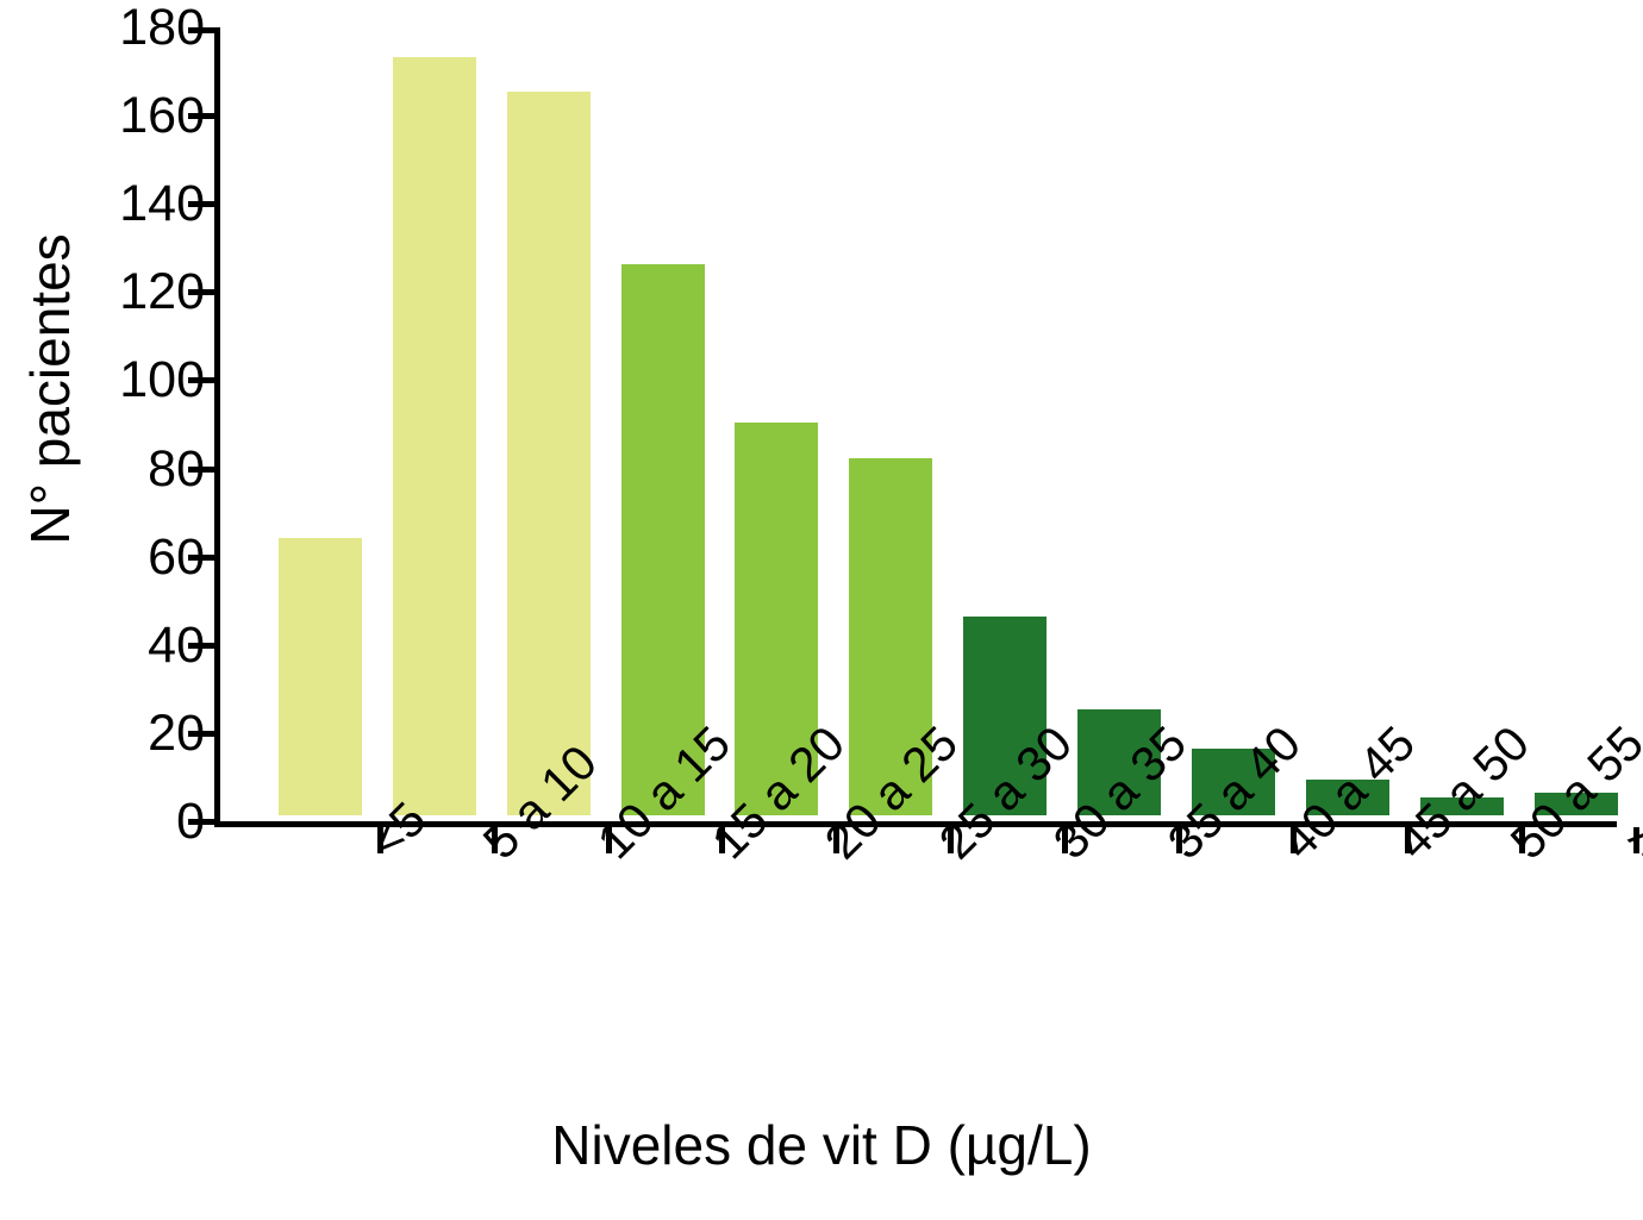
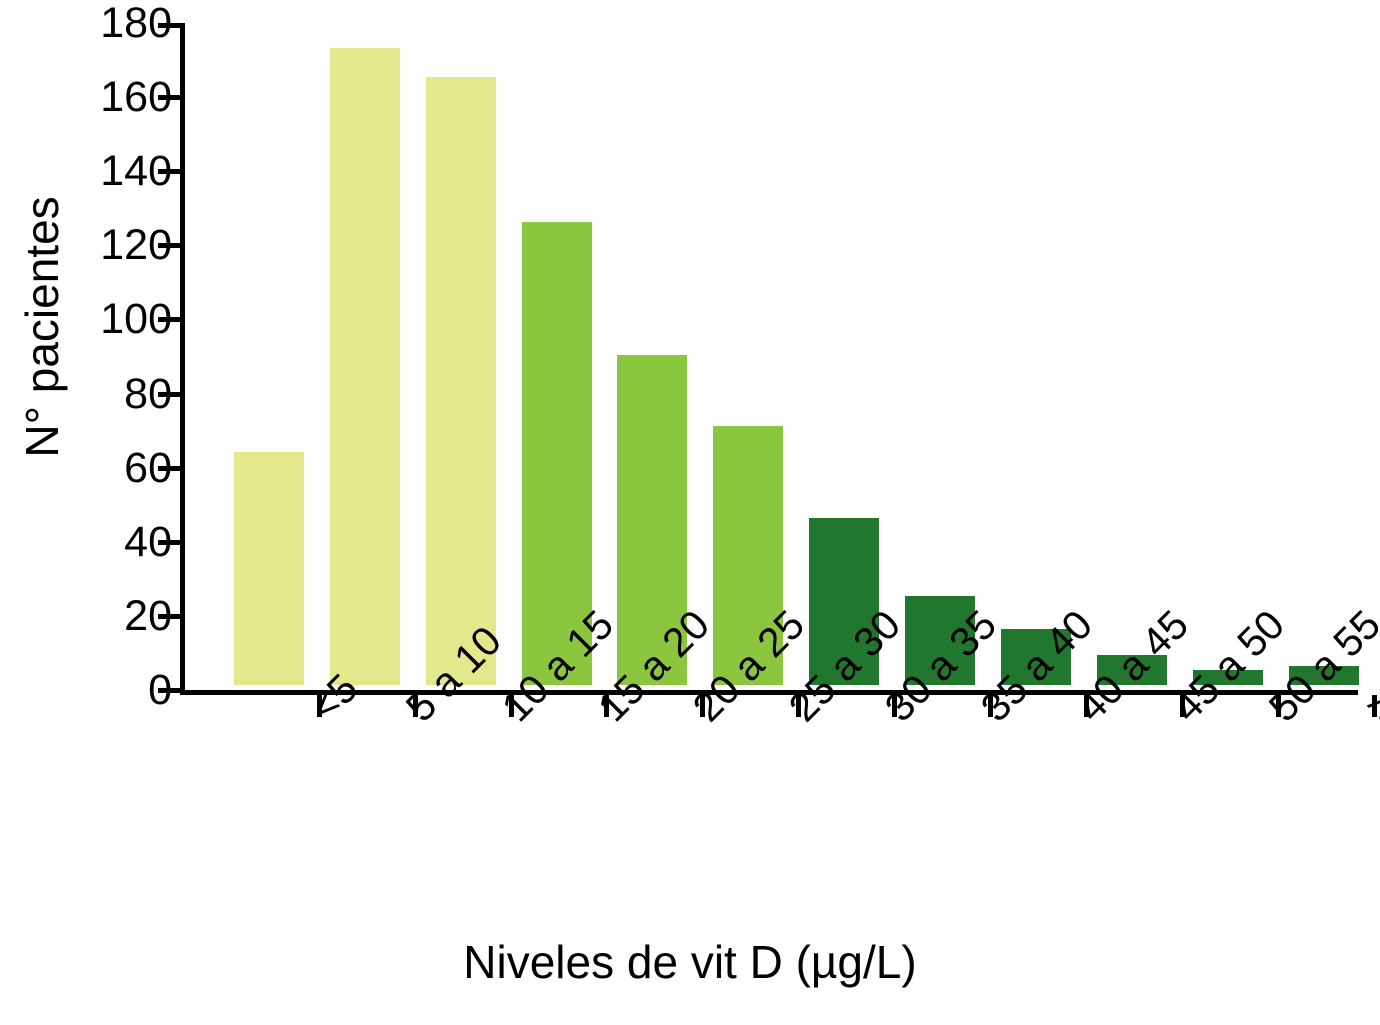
25 a 30: 81 -> 70
